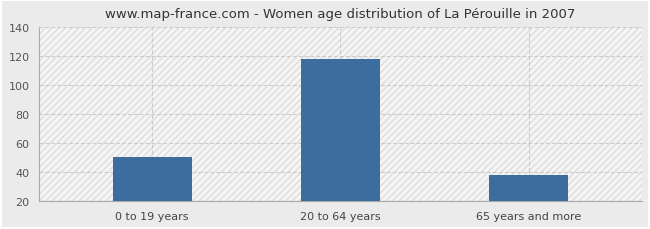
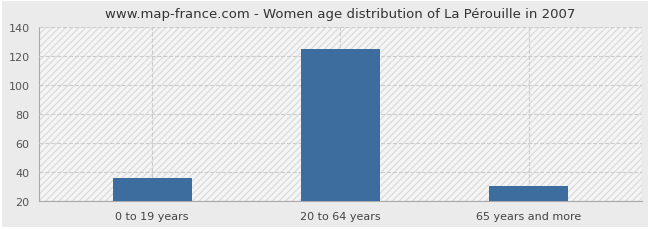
0 to 19 years: 50 -> 36
20 to 64 years: 118 -> 125
65 years and more: 38 -> 30
